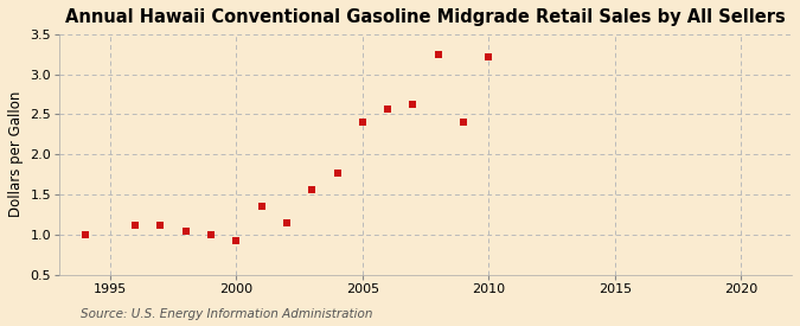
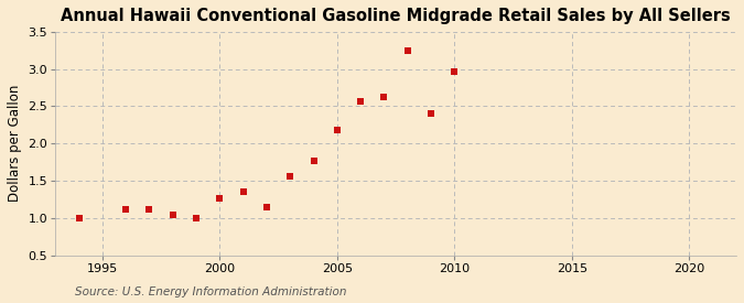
2000: 0.92 -> 1.27
2005: 2.40 -> 2.18
2010: 3.22 -> 2.97
